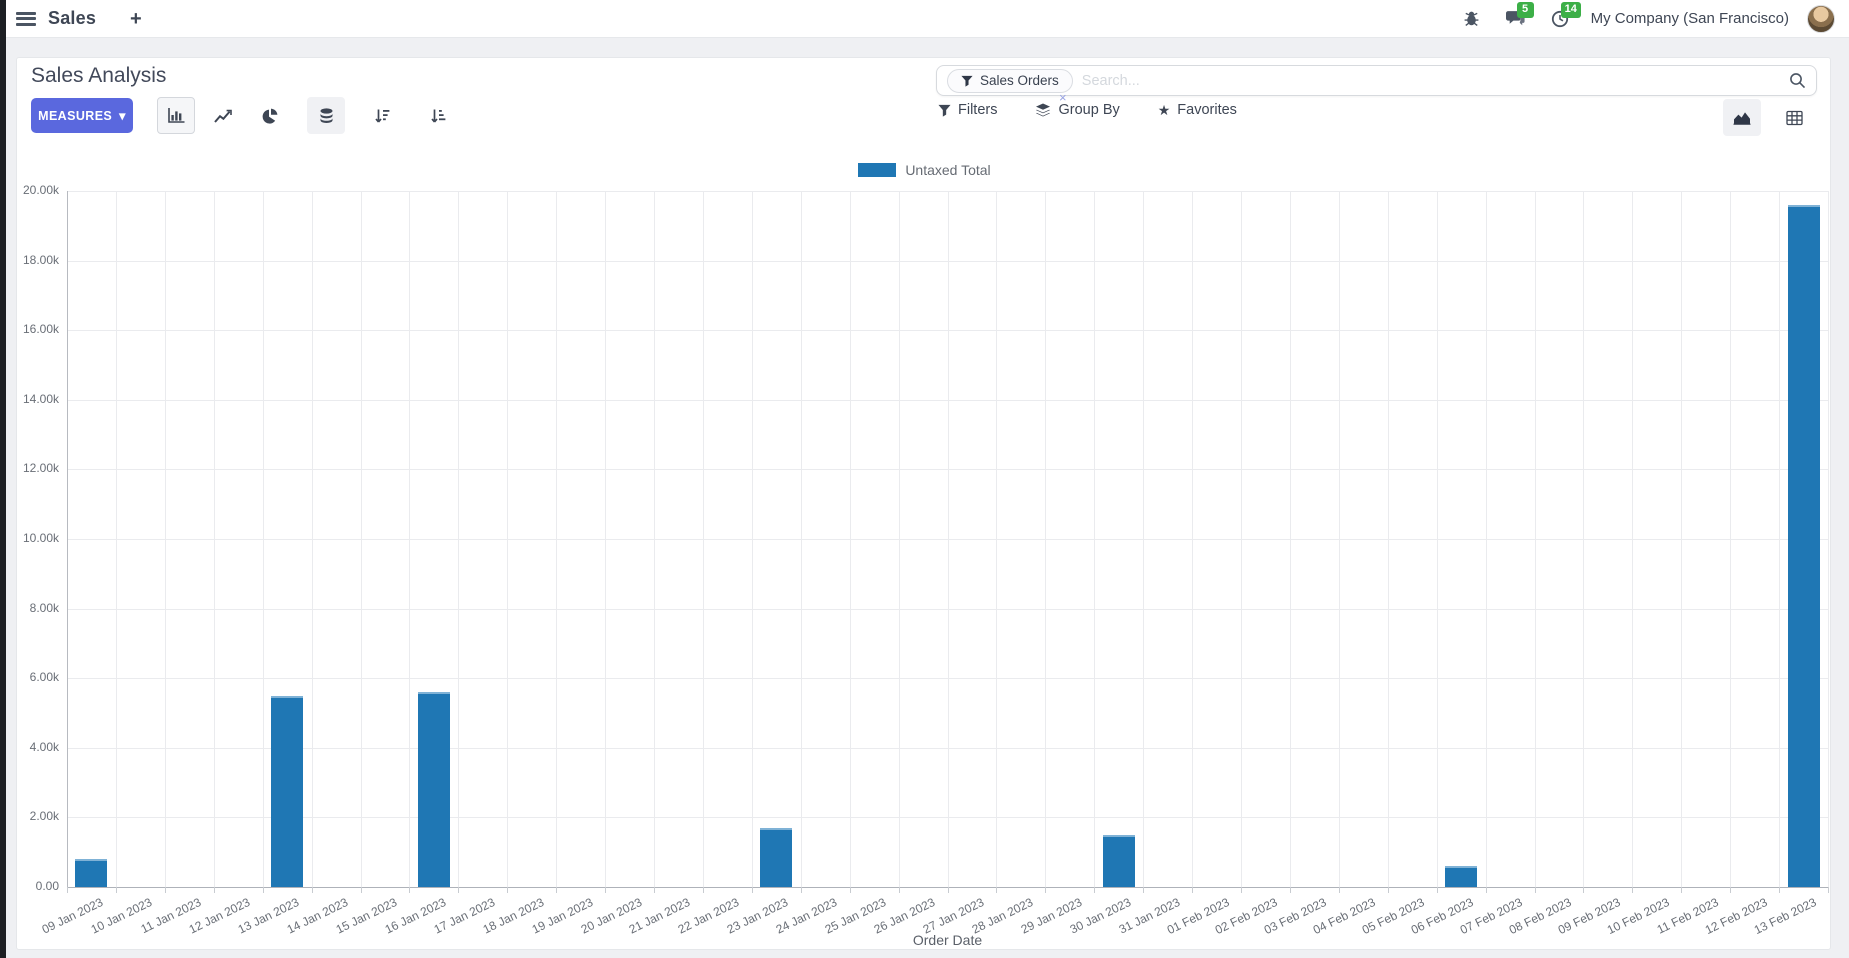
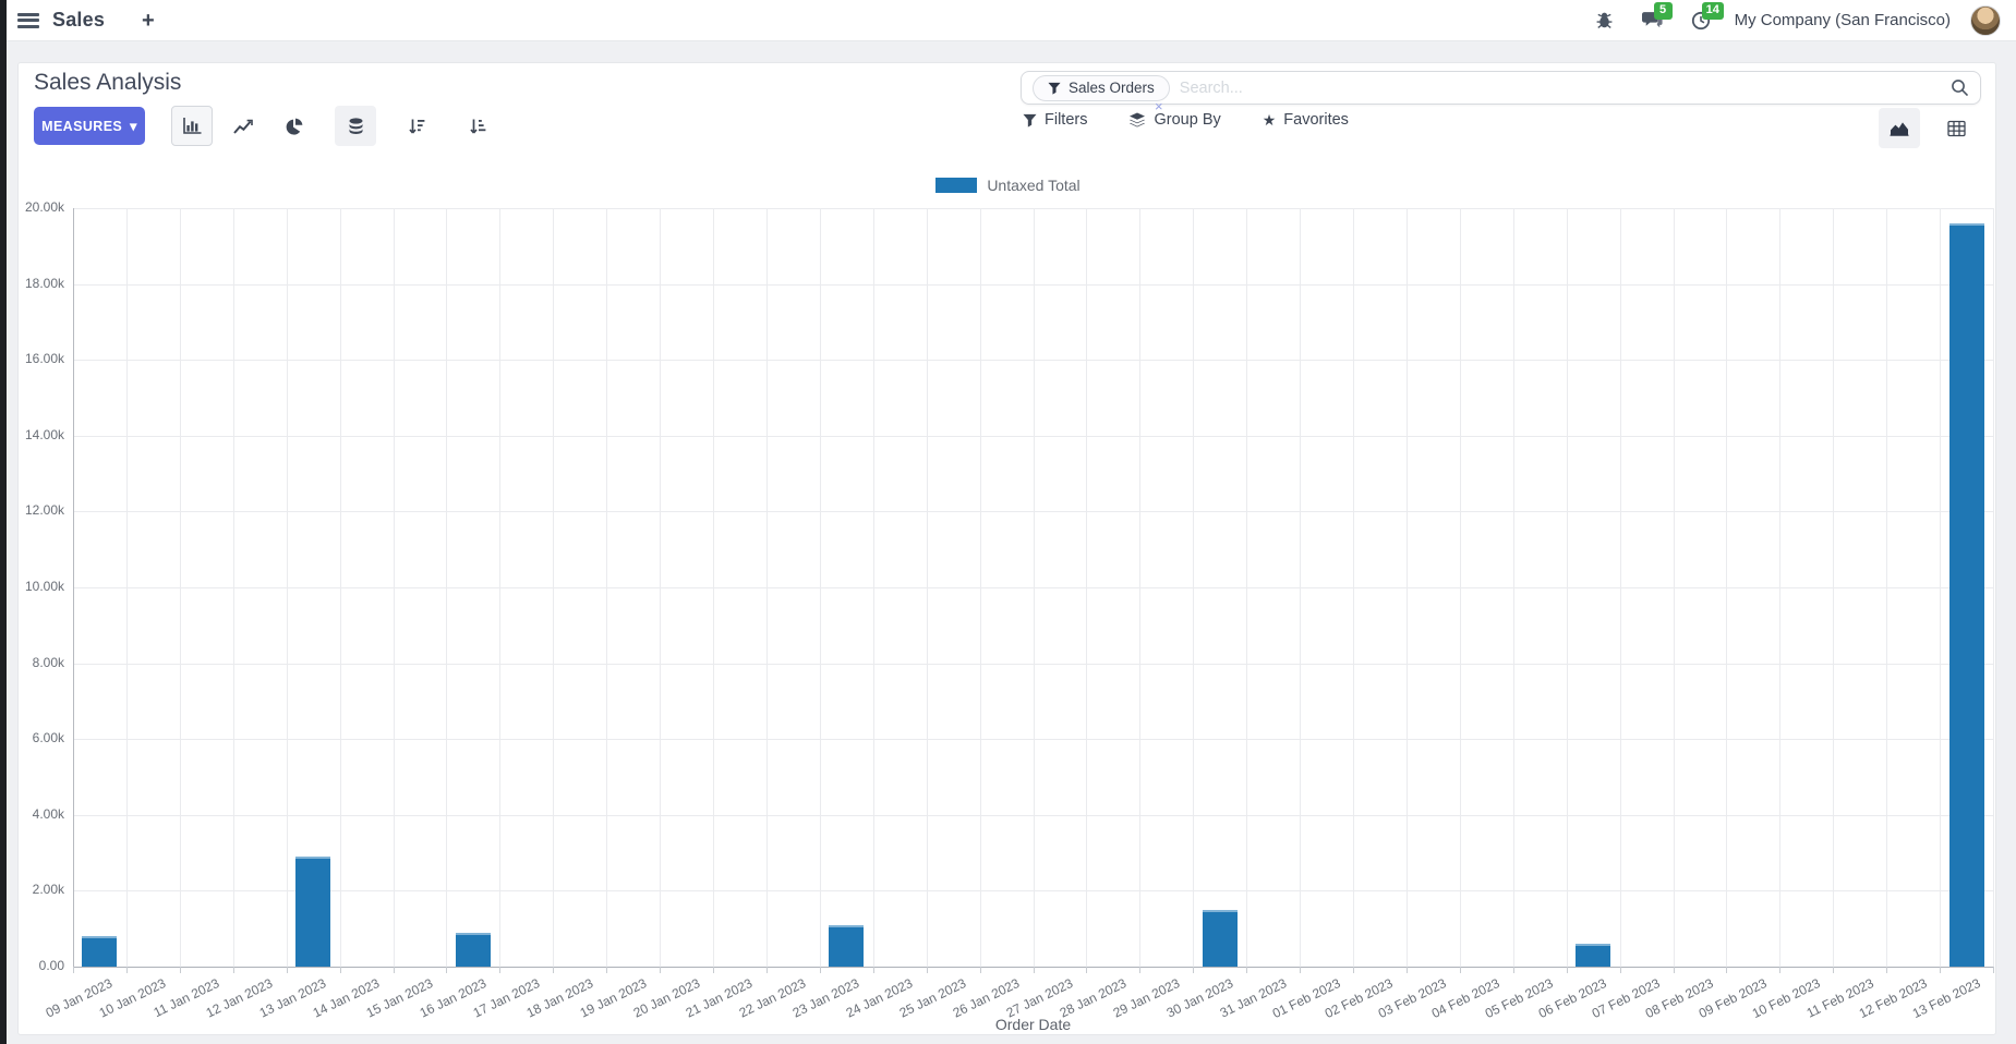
13 Jan 2023: 5.5k -> 2.9k
16 Jan 2023: 5.6k -> 0.9k
23 Jan 2023: 1.7k -> 1.1k
